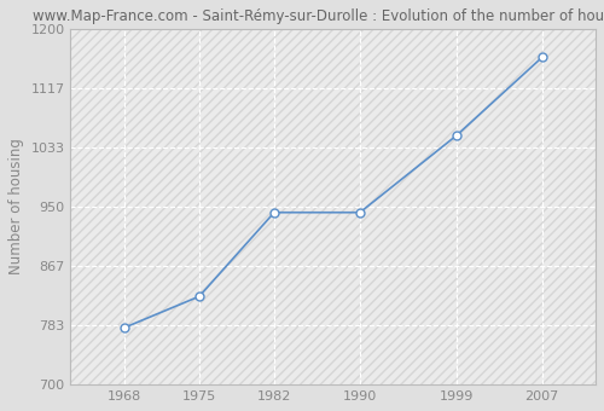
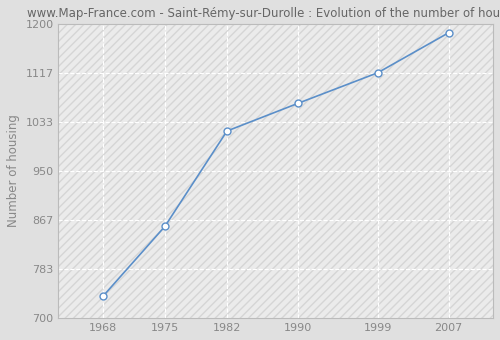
1968: 780 -> 737
1975: 824 -> 856
1982: 942 -> 1018
1990: 942 -> 1065
1999: 1050 -> 1117
2007: 1160 -> 1185
